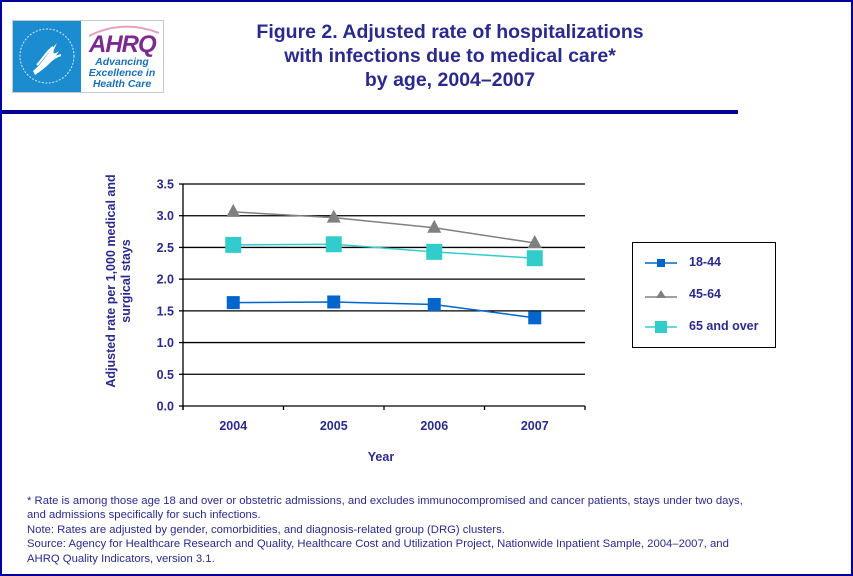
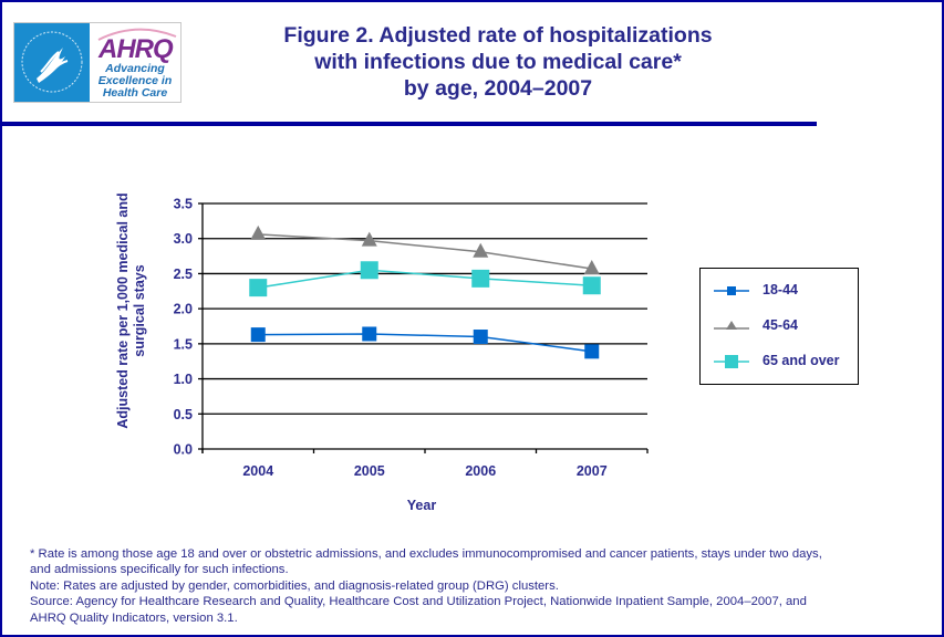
65 and over/2004: 2.5 -> 2.3
